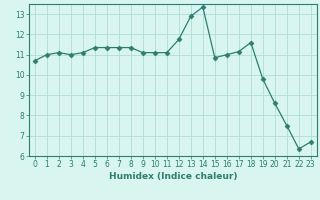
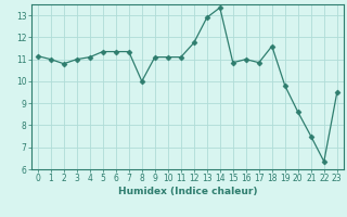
0: 10.70 -> 11.15
2: 11.10 -> 10.80
8: 11.35 -> 10.00
17: 11.15 -> 10.85
23: 6.70 -> 9.50
